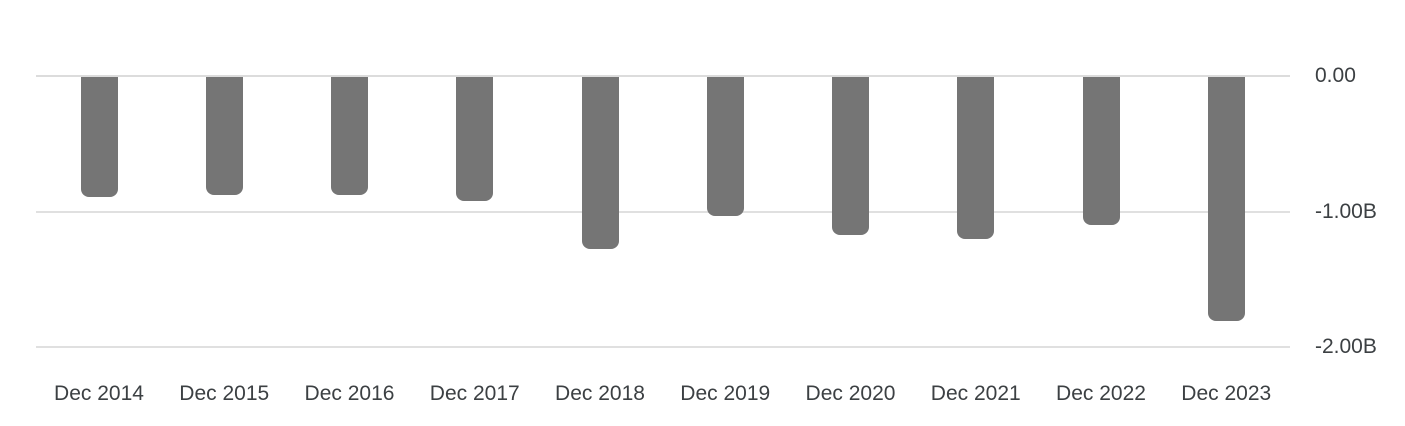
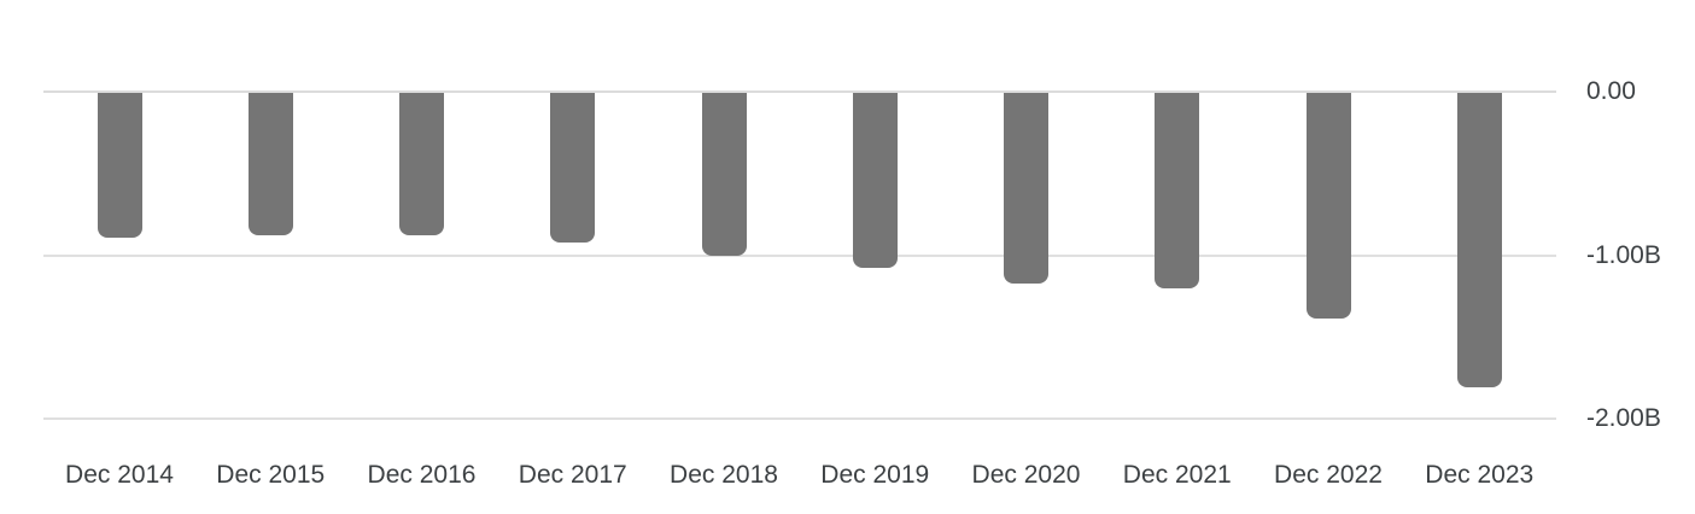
Dec 2018: -1.28 -> -1.00
Dec 2019: -1.03 -> -1.08
Dec 2022: -1.10 -> -1.39
